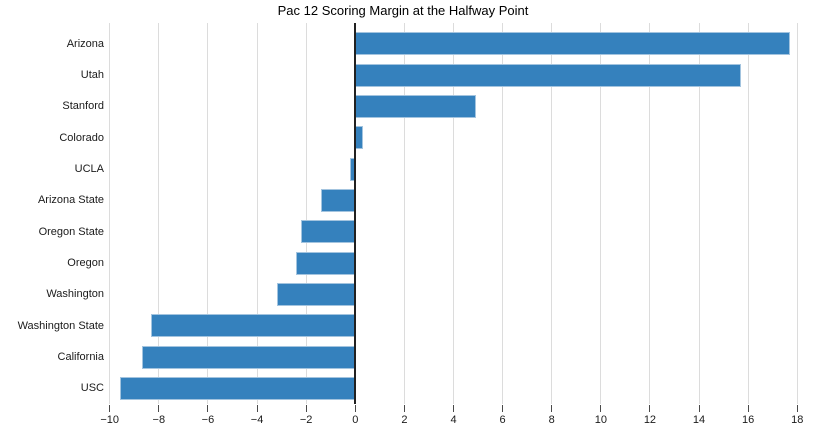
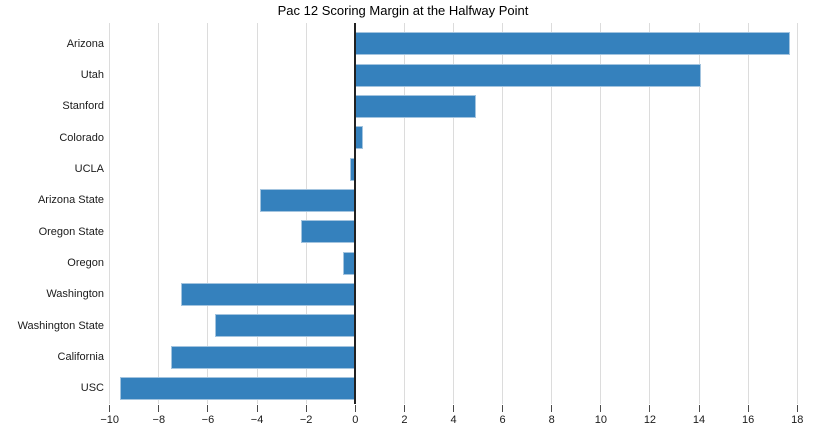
Utah: 15.7 -> 14.1
Arizona State: -1.4 -> -3.9
Oregon: -2.4 -> -0.5
Washington: -3.2 -> -7.1
Washington State: -8.3 -> -5.7
California: -8.7 -> -7.5
